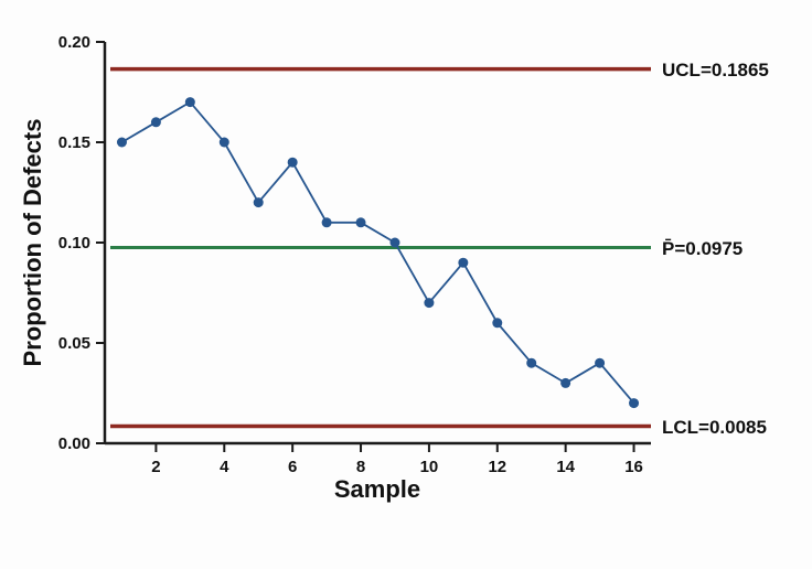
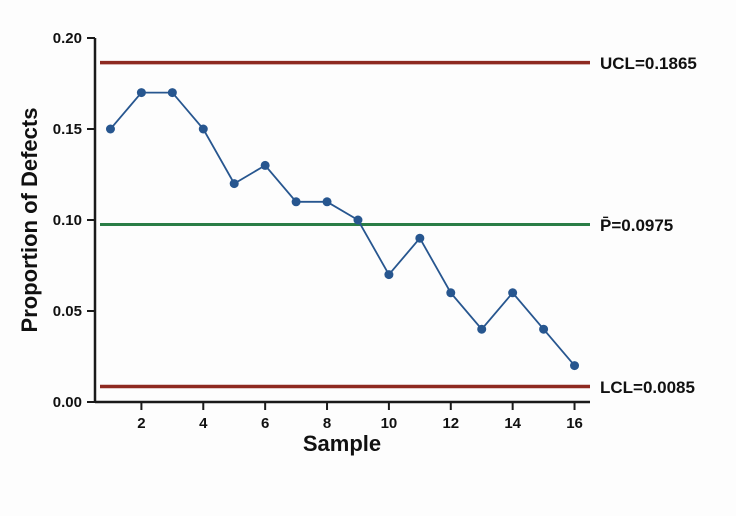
2: 0.16 -> 0.17
6: 0.14 -> 0.13
14: 0.03 -> 0.06
